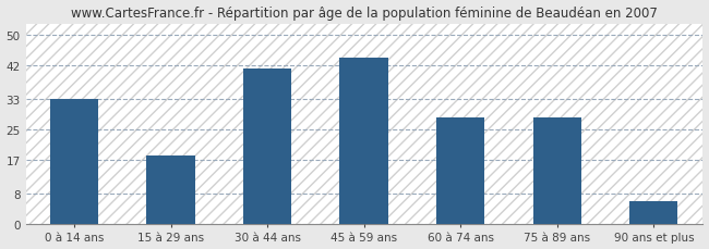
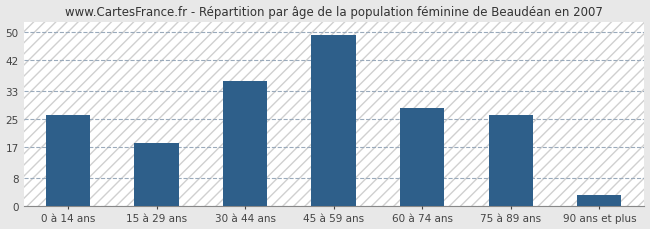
0 à 14 ans: 33 -> 26
30 à 44 ans: 41 -> 36
45 à 59 ans: 44 -> 49
75 à 89 ans: 28 -> 26
90 ans et plus: 6 -> 3
